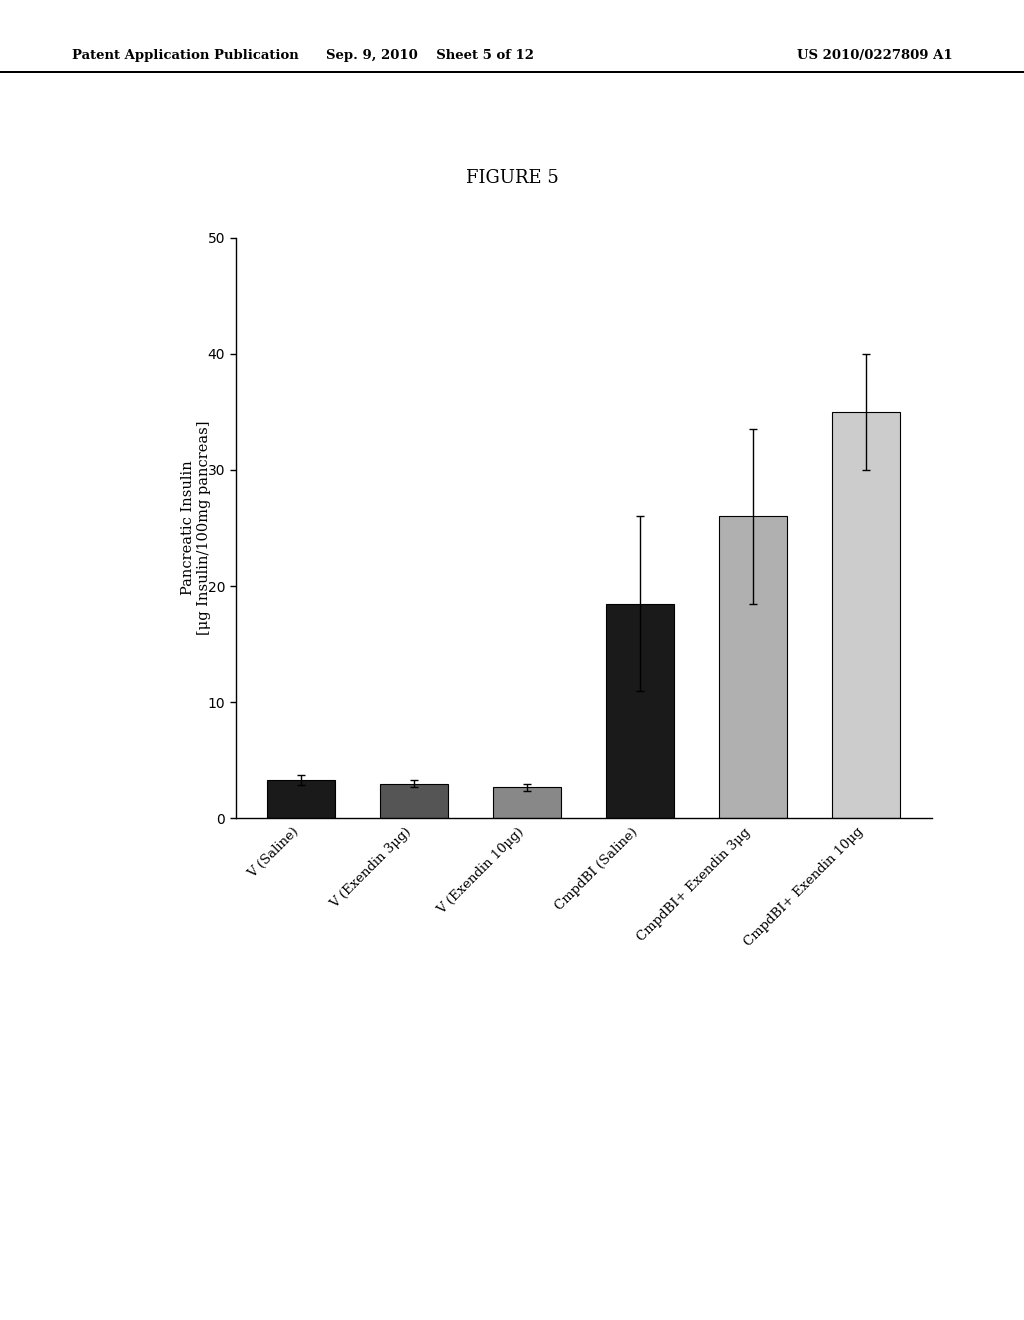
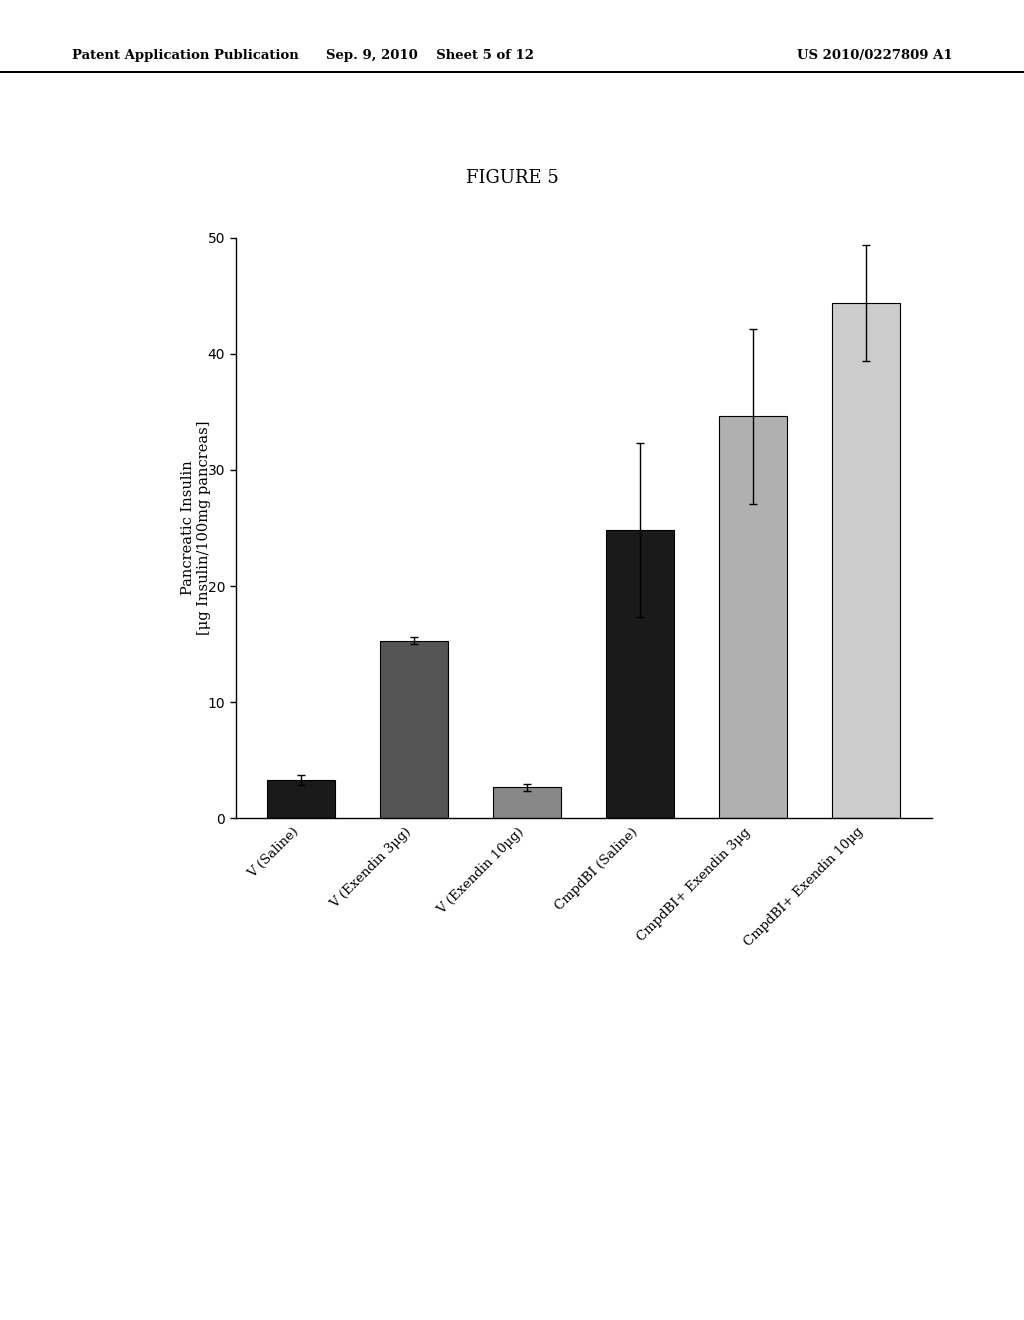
V (Exendin 3μg): 3.0 -> 15.3
CmpdBI (Saline): 18.5 -> 24.8
CmpdBI+ Exendin 3μg: 26.0 -> 34.6
CmpdBI+ Exendin 10μg: 35.0 -> 44.4
